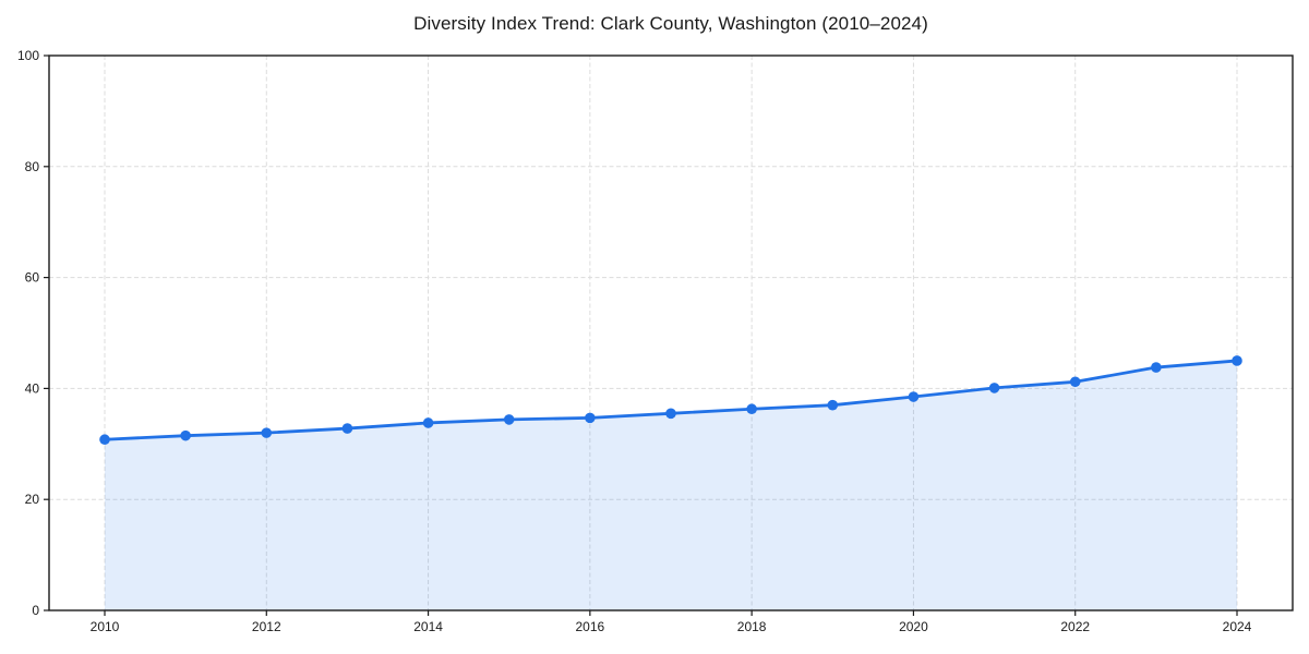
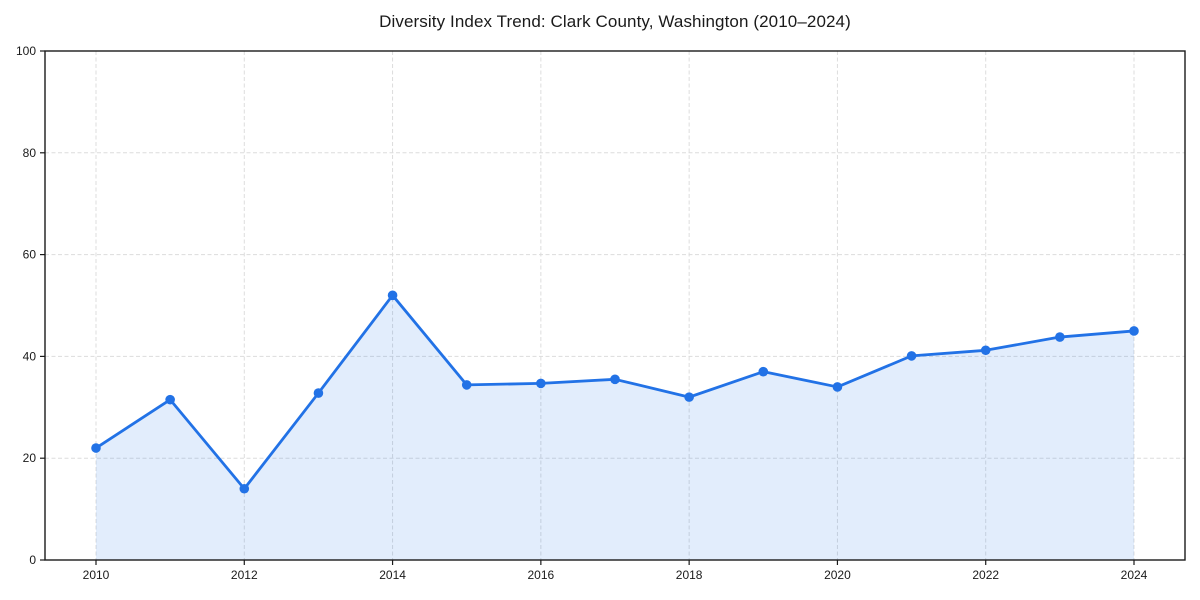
2010: 31 -> 22
2012: 32 -> 14
2014: 34 -> 52
2018: 36 -> 32
2020: 38 -> 34
